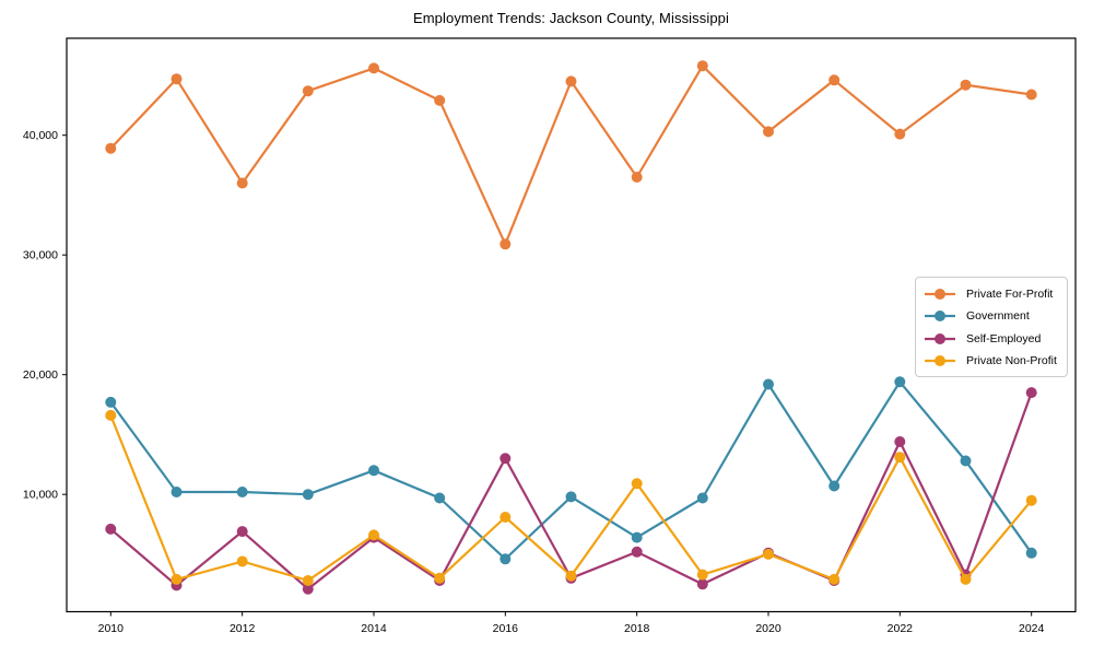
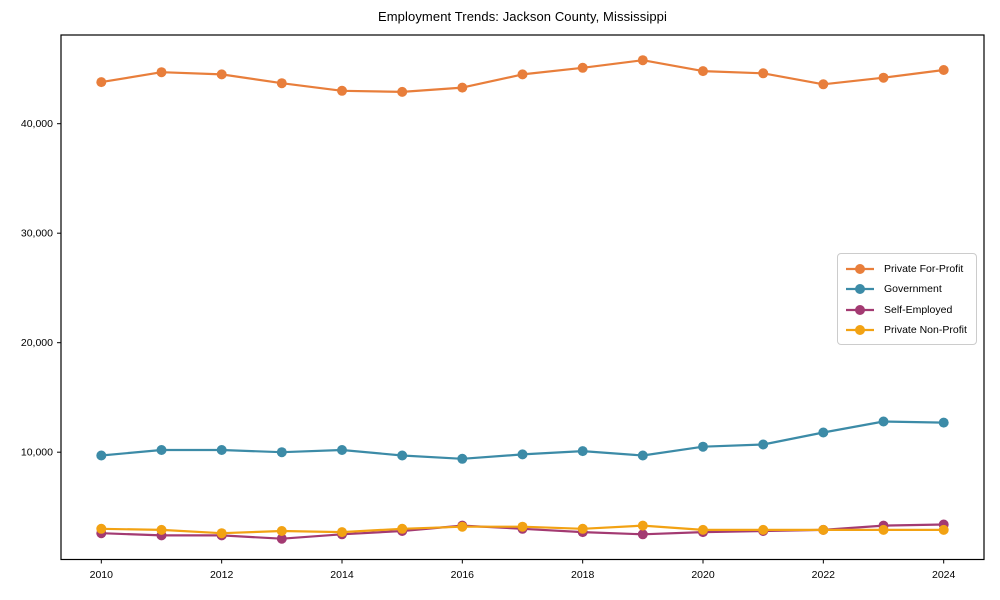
Private For-Profit/2010: 38900 -> 43800
Government/2010: 17700 -> 9700
Self-Employed/2010: 7100 -> 2600
Private Non-Profit/2010: 16600 -> 3000
Private For-Profit/2012: 36000 -> 44500
Self-Employed/2012: 6900 -> 2400
Private Non-Profit/2012: 4400 -> 2600
Private For-Profit/2014: 45600 -> 43000
Government/2014: 12000 -> 10200
Self-Employed/2014: 6400 -> 2500
Private Non-Profit/2014: 6600 -> 2700
Private For-Profit/2016: 30900 -> 43300
Government/2016: 4600 -> 9400
Self-Employed/2016: 13000 -> 3300
Private Non-Profit/2016: 8100 -> 3200
Private For-Profit/2018: 36500 -> 45100
Government/2018: 6400 -> 10100
Self-Employed/2018: 5200 -> 2700
Private Non-Profit/2018: 10900 -> 3000
Private For-Profit/2020: 40300 -> 44800
Government/2020: 19200 -> 10500
Self-Employed/2020: 5100 -> 2700
Private Non-Profit/2020: 5000 -> 2900
Private For-Profit/2022: 40100 -> 43600
Government/2022: 19400 -> 11800
Self-Employed/2022: 14400 -> 2900
Private Non-Profit/2022: 13100 -> 2900
Private For-Profit/2024: 43400 -> 44900
Government/2024: 5100 -> 12700
Self-Employed/2024: 18500 -> 3400
Private Non-Profit/2024: 9500 -> 2900
